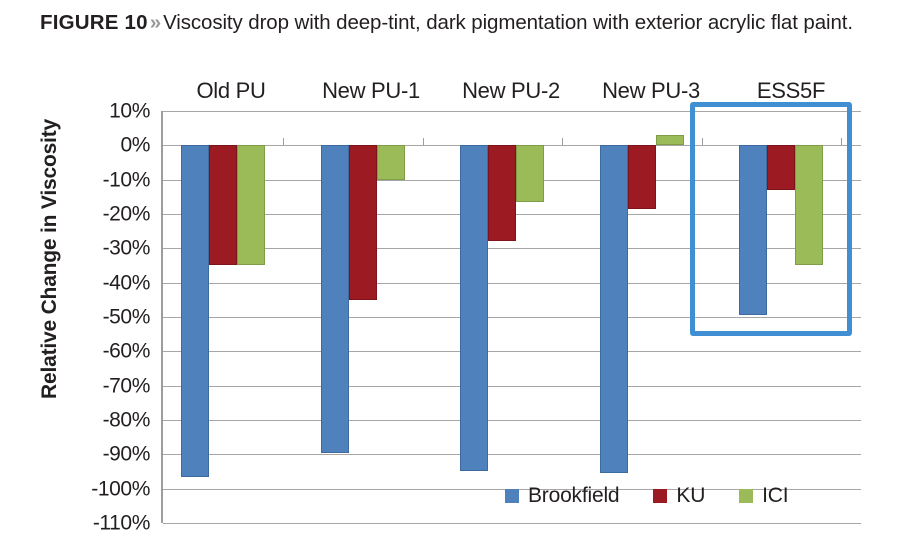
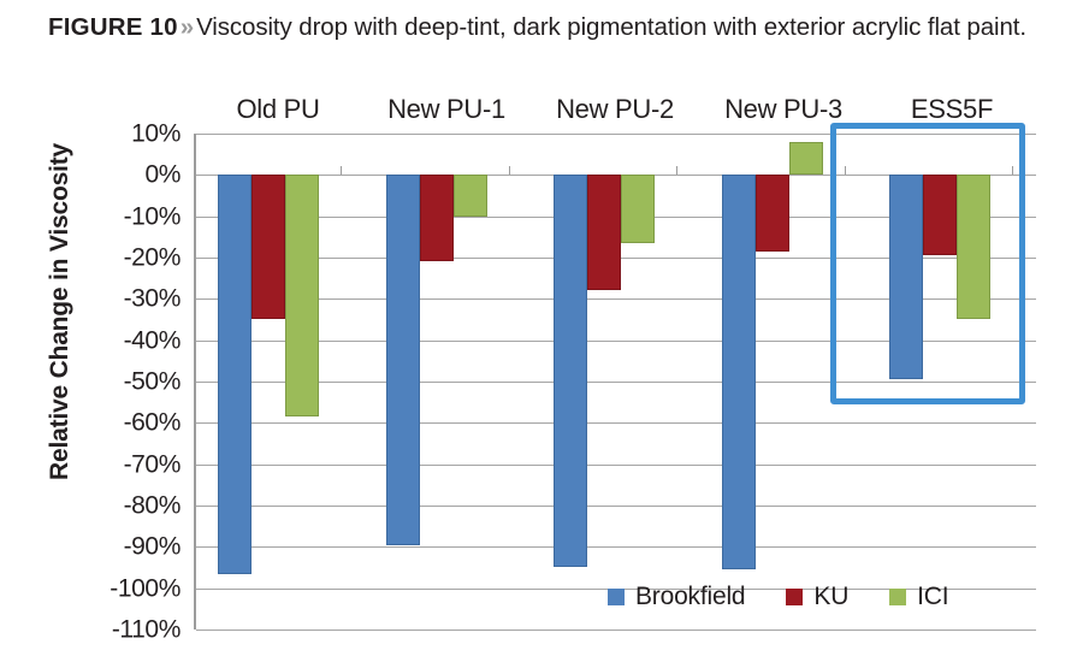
ICI/Old PU: -35% -> -58%
KU/New PU-1: -45% -> -21%
ICI/New PU-3: 3% -> 8%
KU/ESS5F: -13% -> -20%
